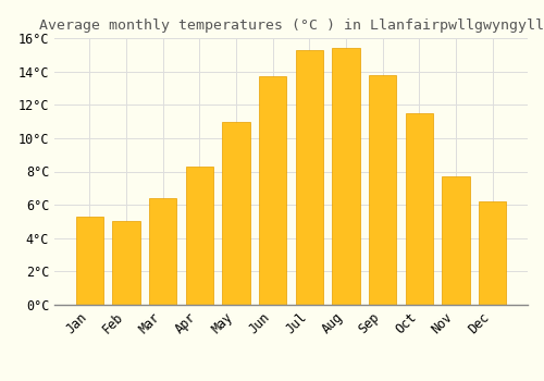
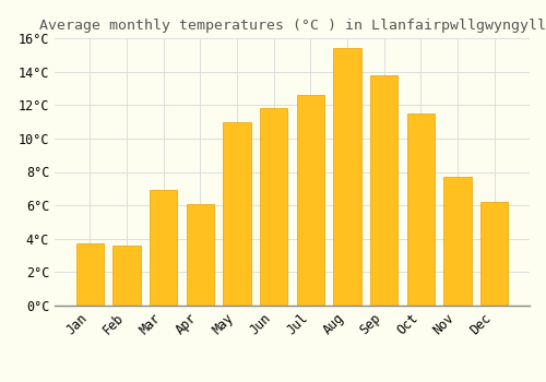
Jan: 5.3°C -> 3.7°C
Feb: 5.0°C -> 3.6°C
Mar: 6.4°C -> 6.9°C
Apr: 8.3°C -> 6.1°C
Jun: 13.7°C -> 11.8°C
Jul: 15.3°C -> 12.6°C
